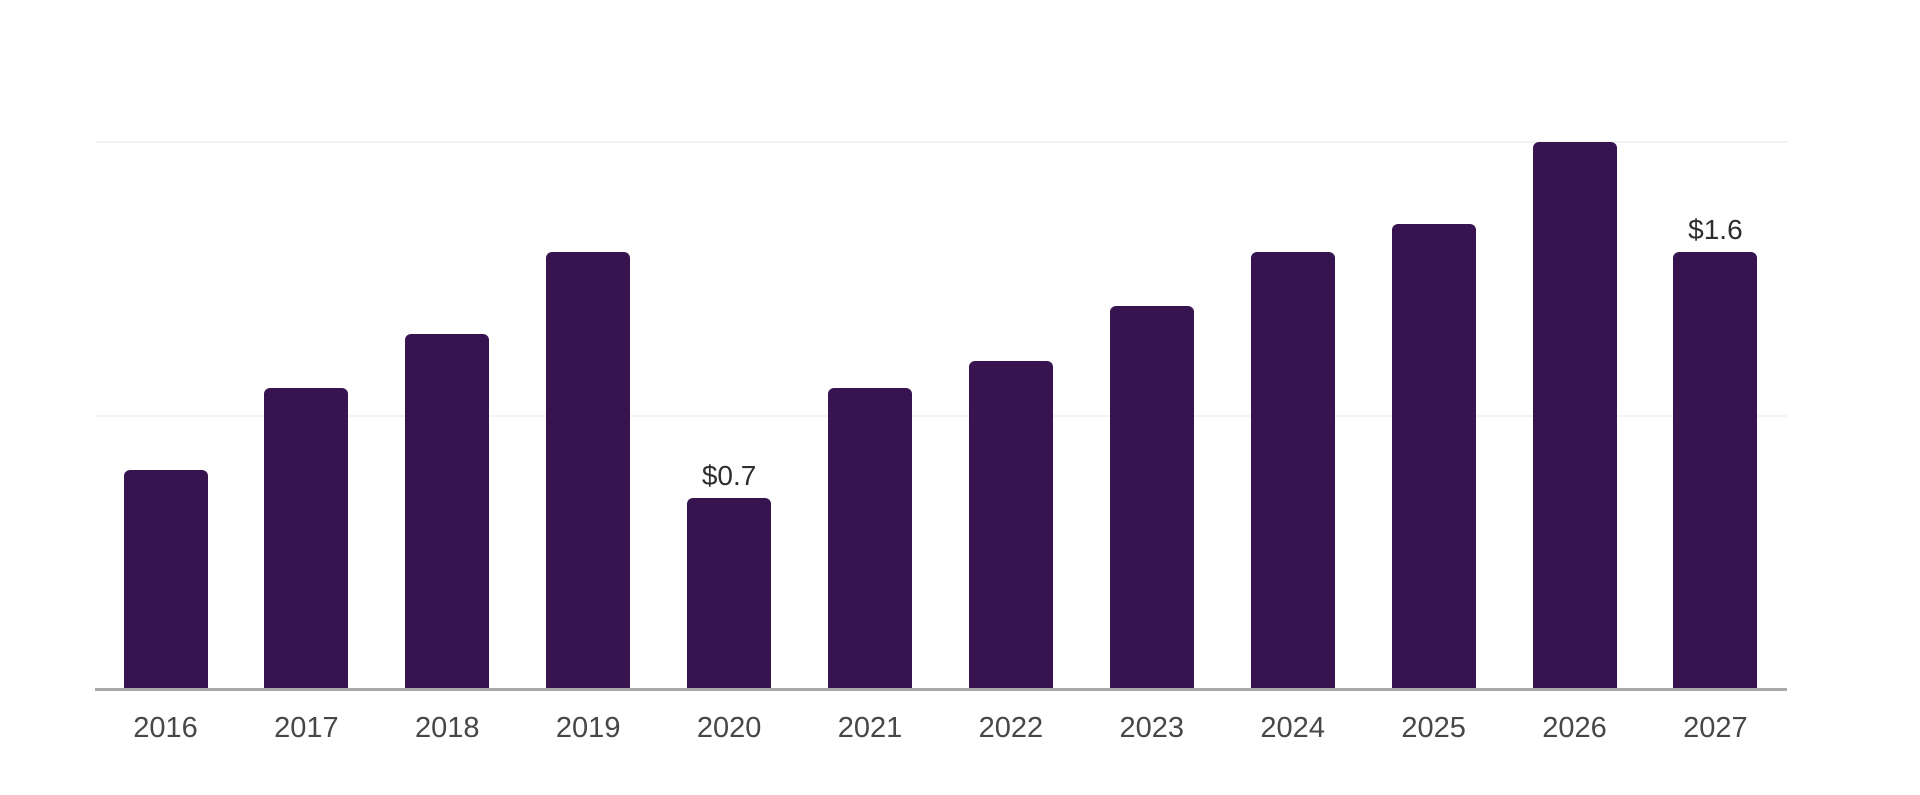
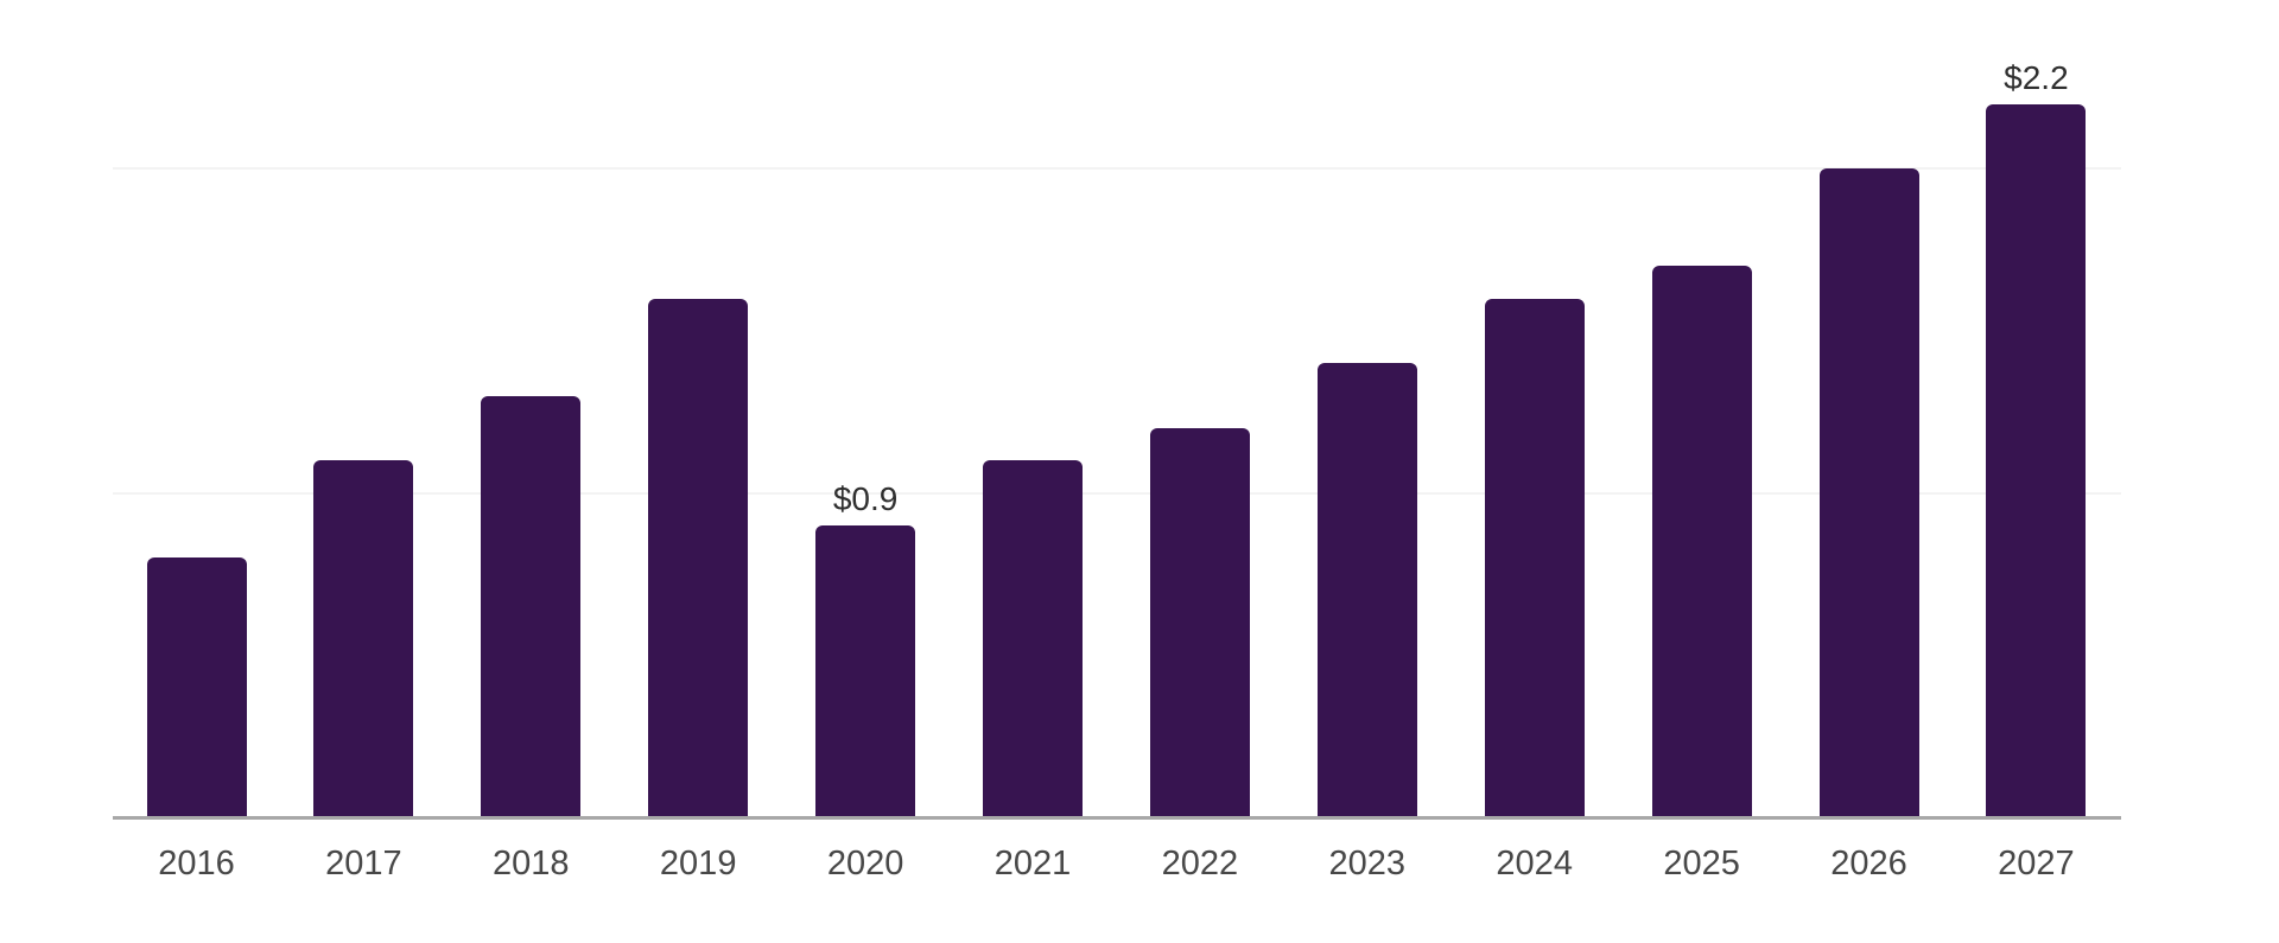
2020: $0.7 -> $0.9
2027: $1.6 -> $2.2
